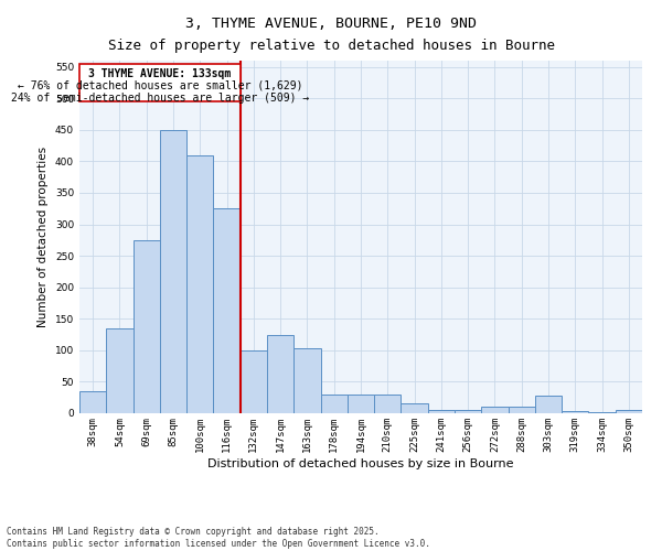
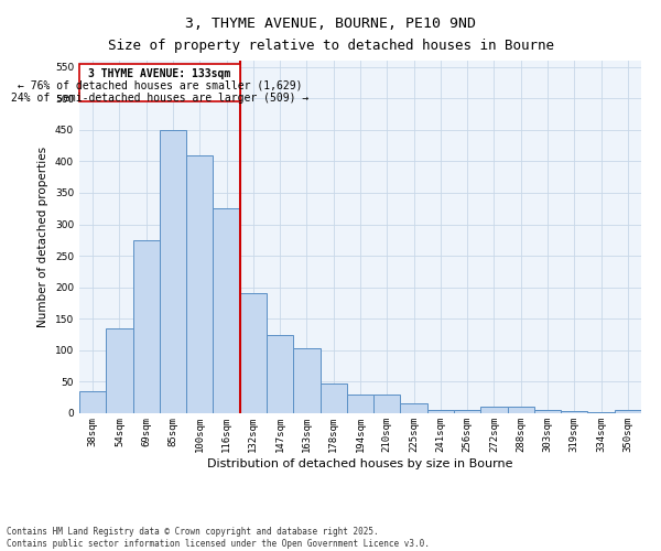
132sqm: 100 -> 190
178sqm: 30 -> 47
303sqm: 28 -> 5
